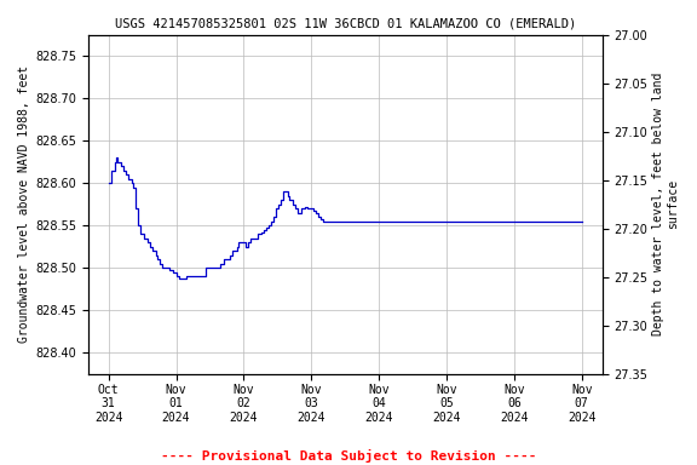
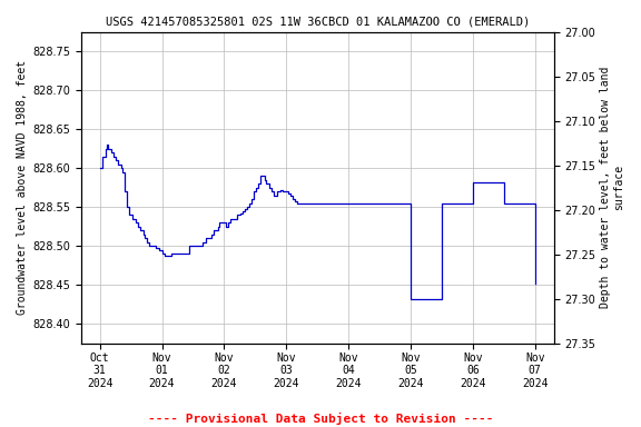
Nov 05 2024: 828.555 -> 828.432
Nov 06 2024: 828.555 -> 828.582
Nov 07 2024: 828.555 -> 828.452
